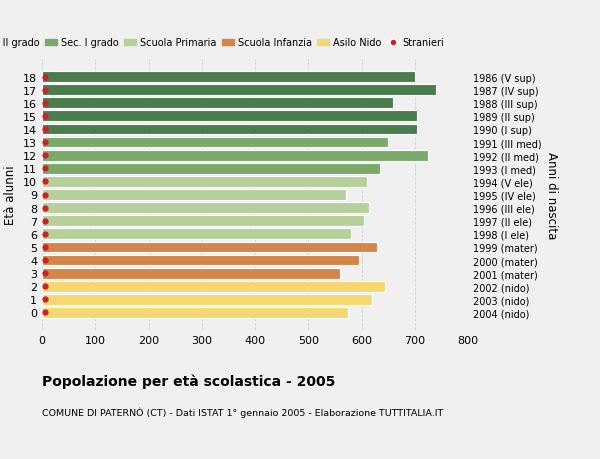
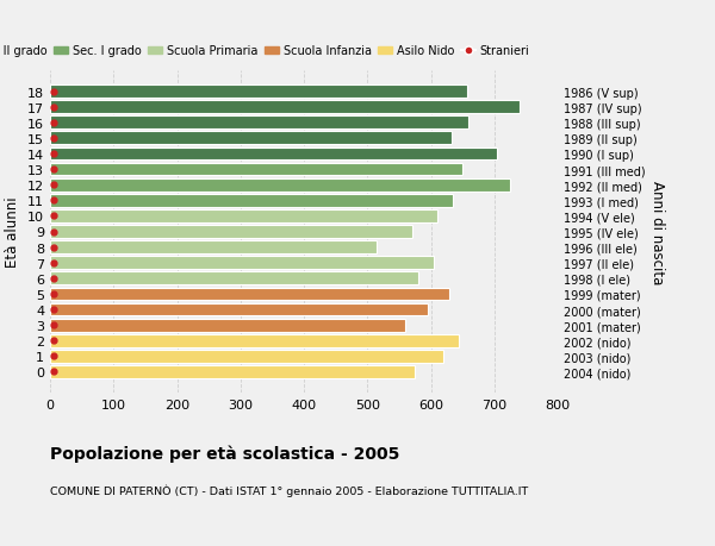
18: 700 -> 658
15: 705 -> 632
8: 615 -> 514
